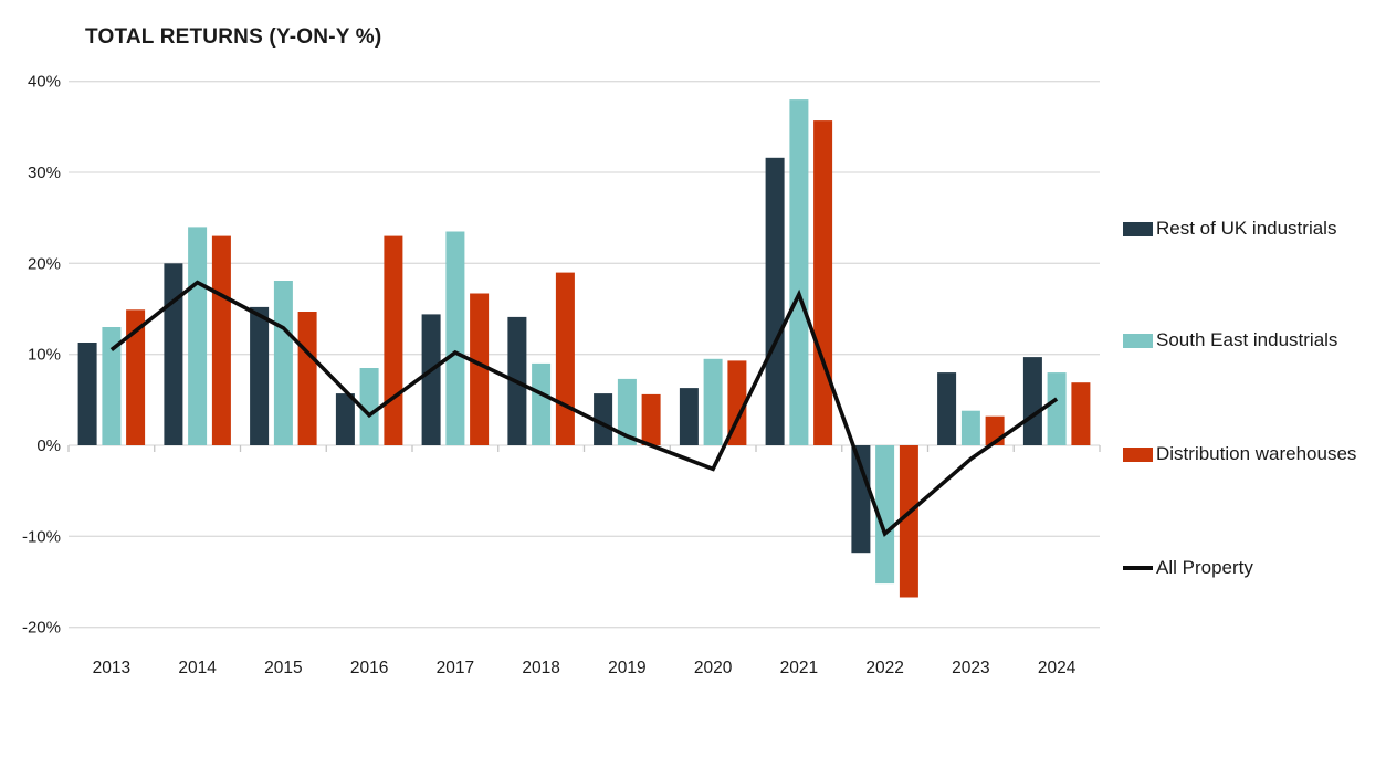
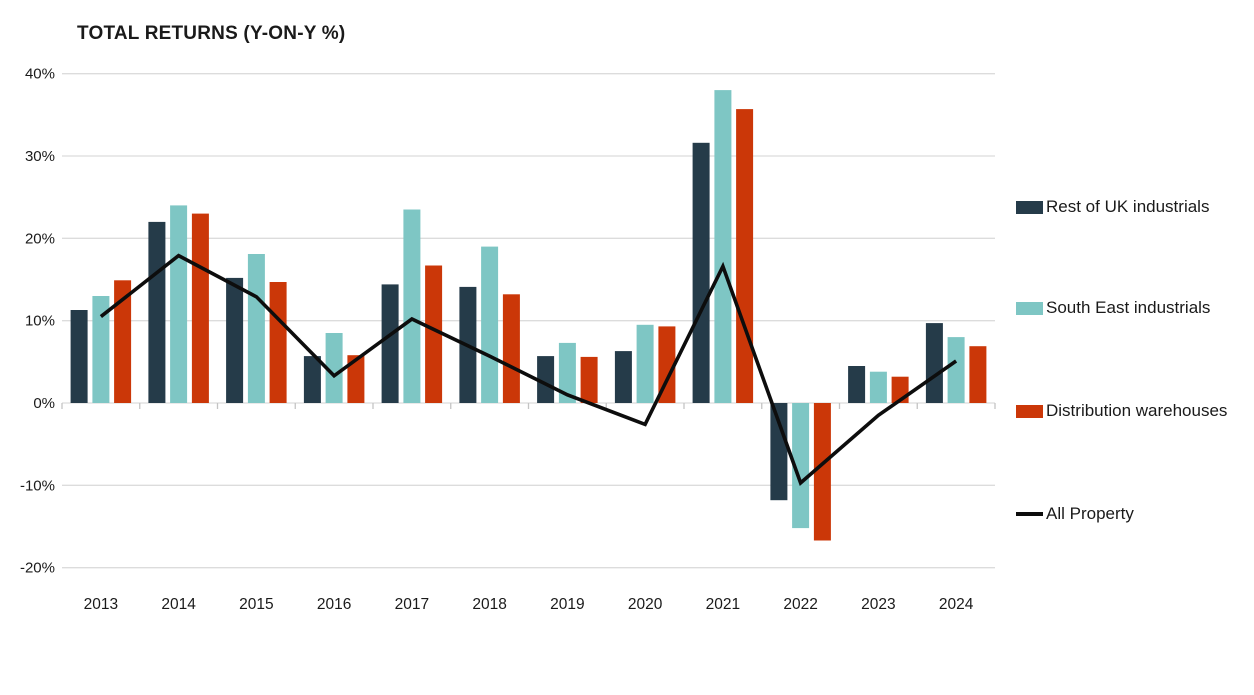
Rest of UK industrials/2014: 20% -> 22%
Distribution warehouses/2016: 23% -> 6%
South East industrials/2018: 9% -> 19%
Distribution warehouses/2018: 19% -> 13%
Rest of UK industrials/2023: 8% -> 4%
